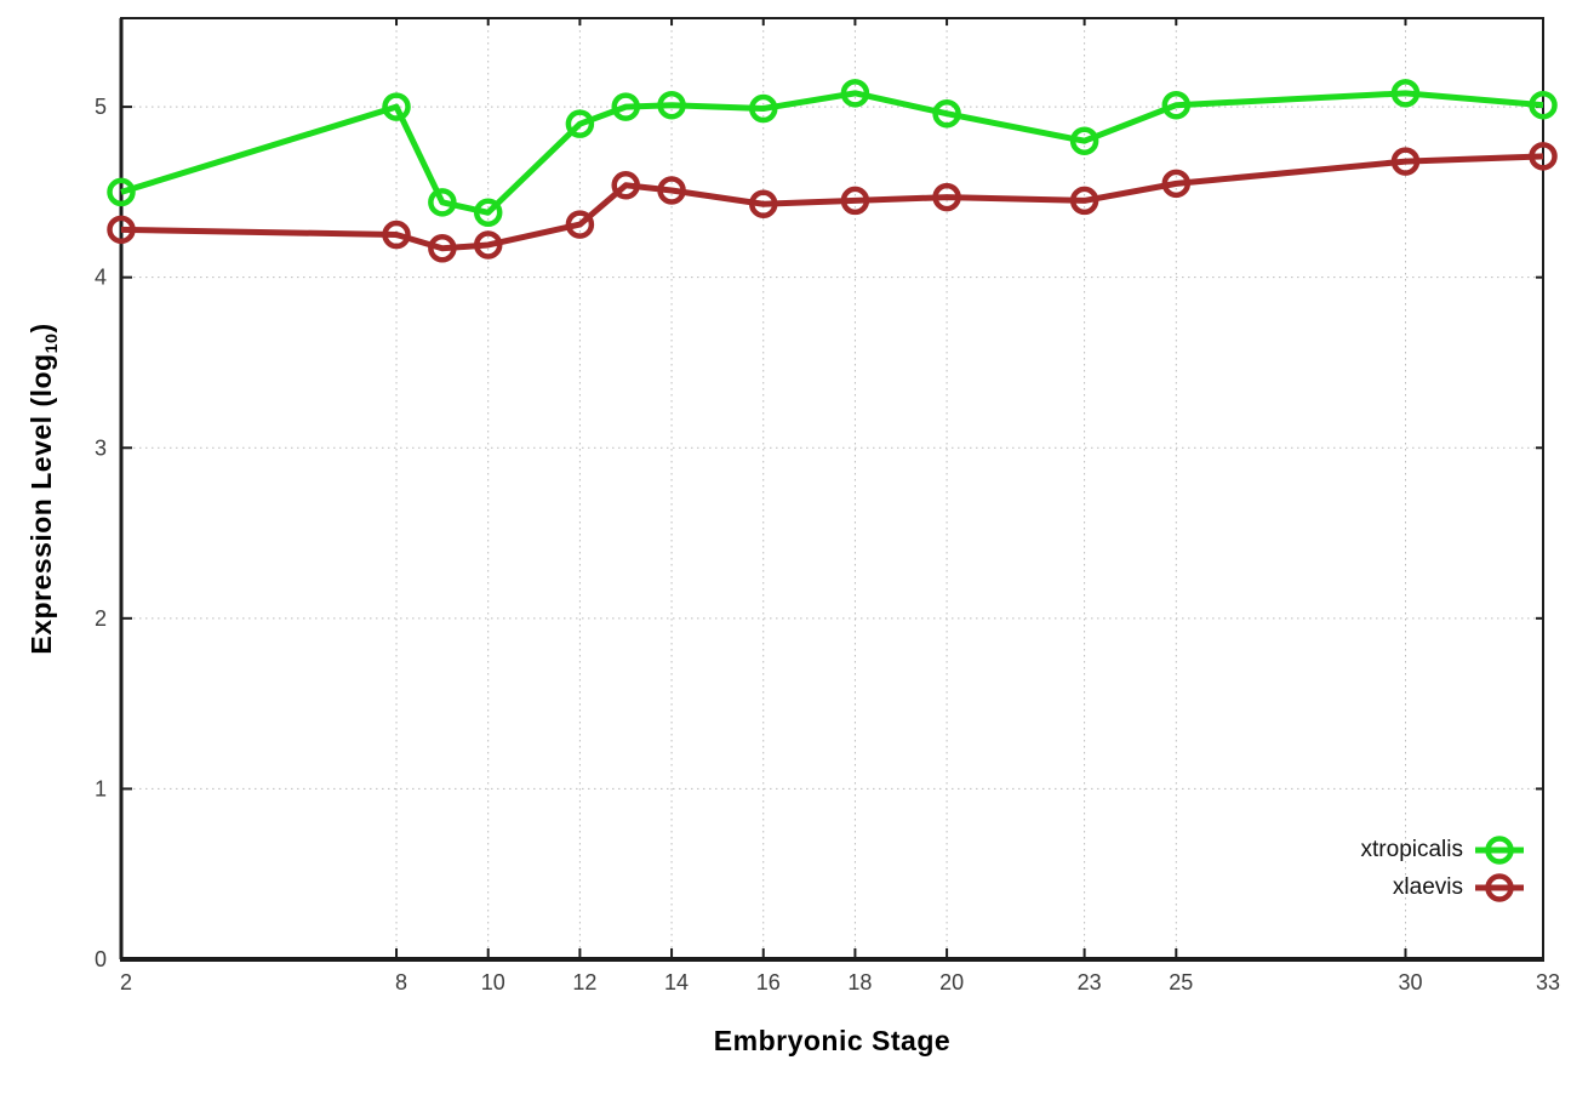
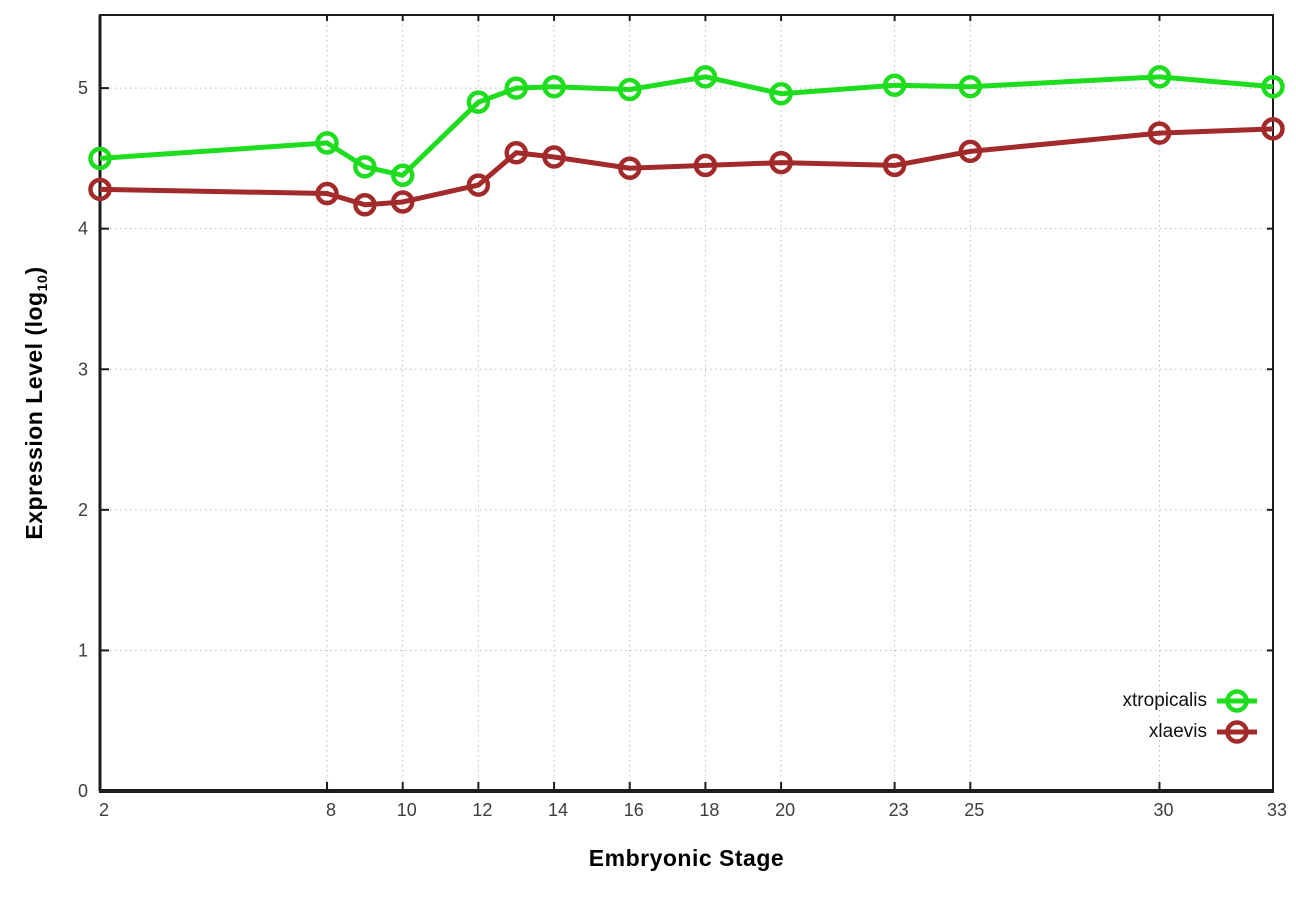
xtropicalis/8: 5.00 -> 4.61
xtropicalis/23: 4.80 -> 5.02
